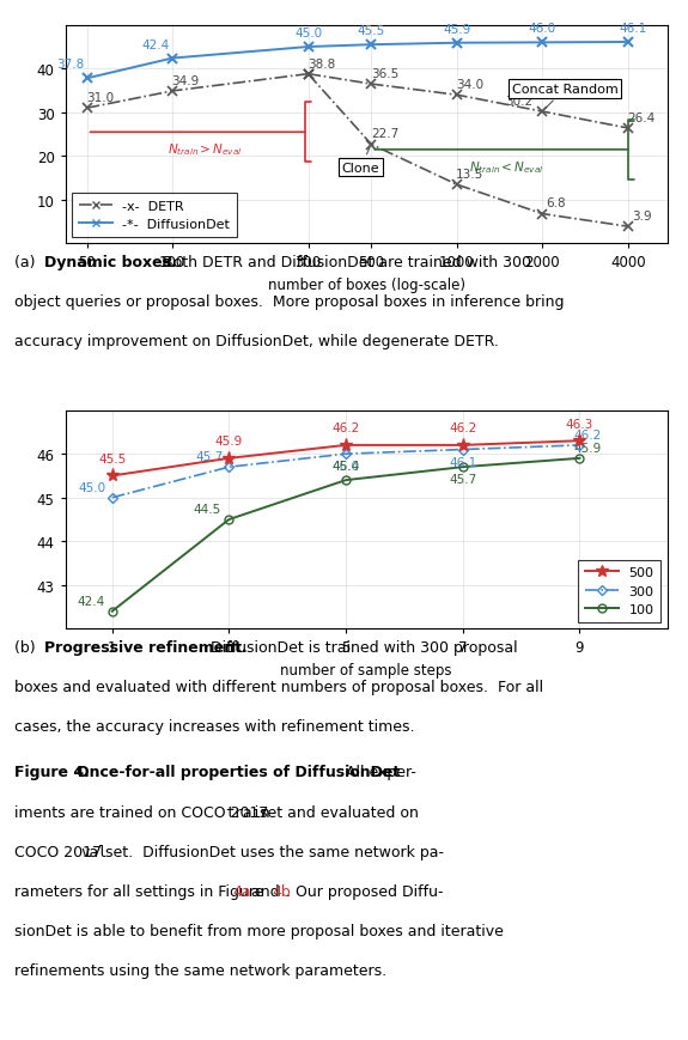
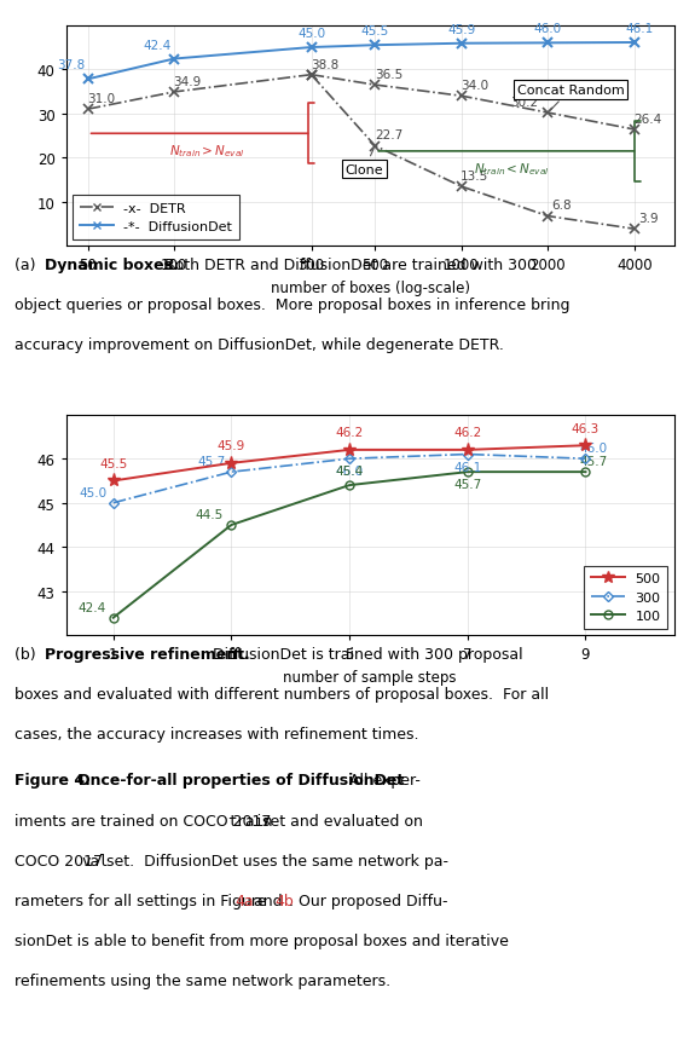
300/9: 46.2 -> 46.0
100/9: 45.9 -> 45.7
